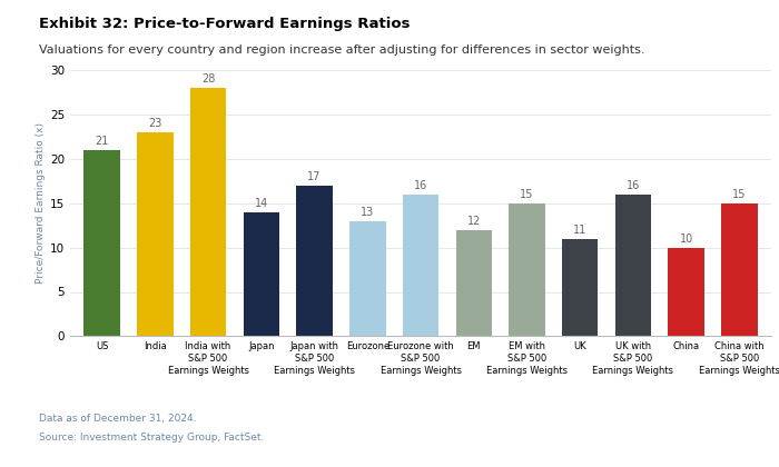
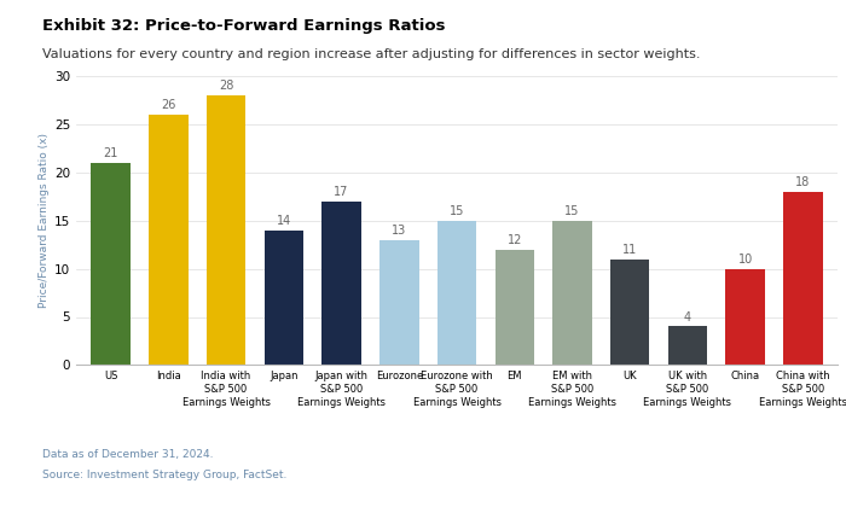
India: 23 -> 26
Eurozone with S&P 500 Earnings Weights: 16 -> 15
UK with S&P 500 Earnings Weights: 16 -> 4
China with S&P 500 Earnings Weights: 15 -> 18
